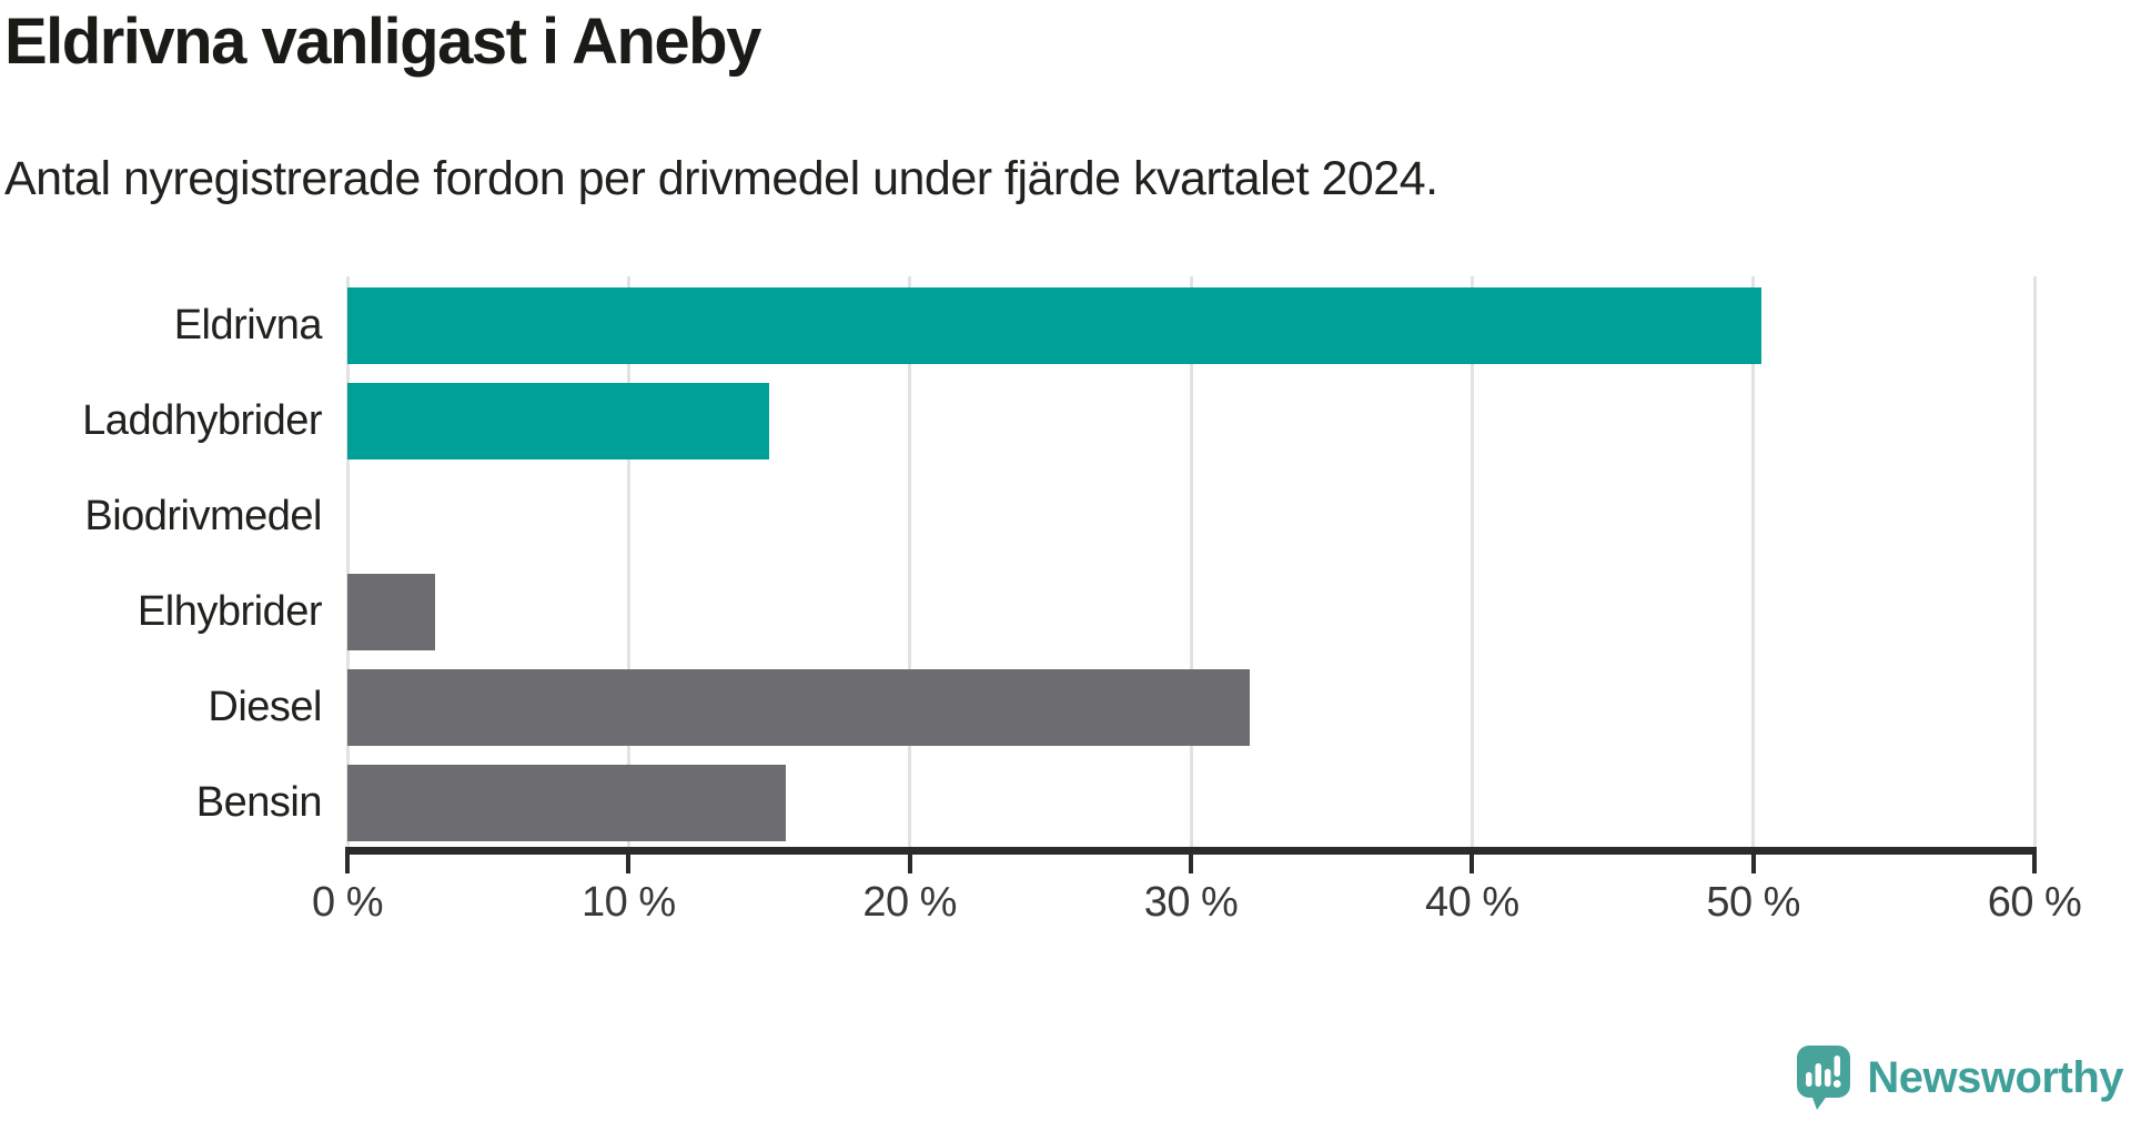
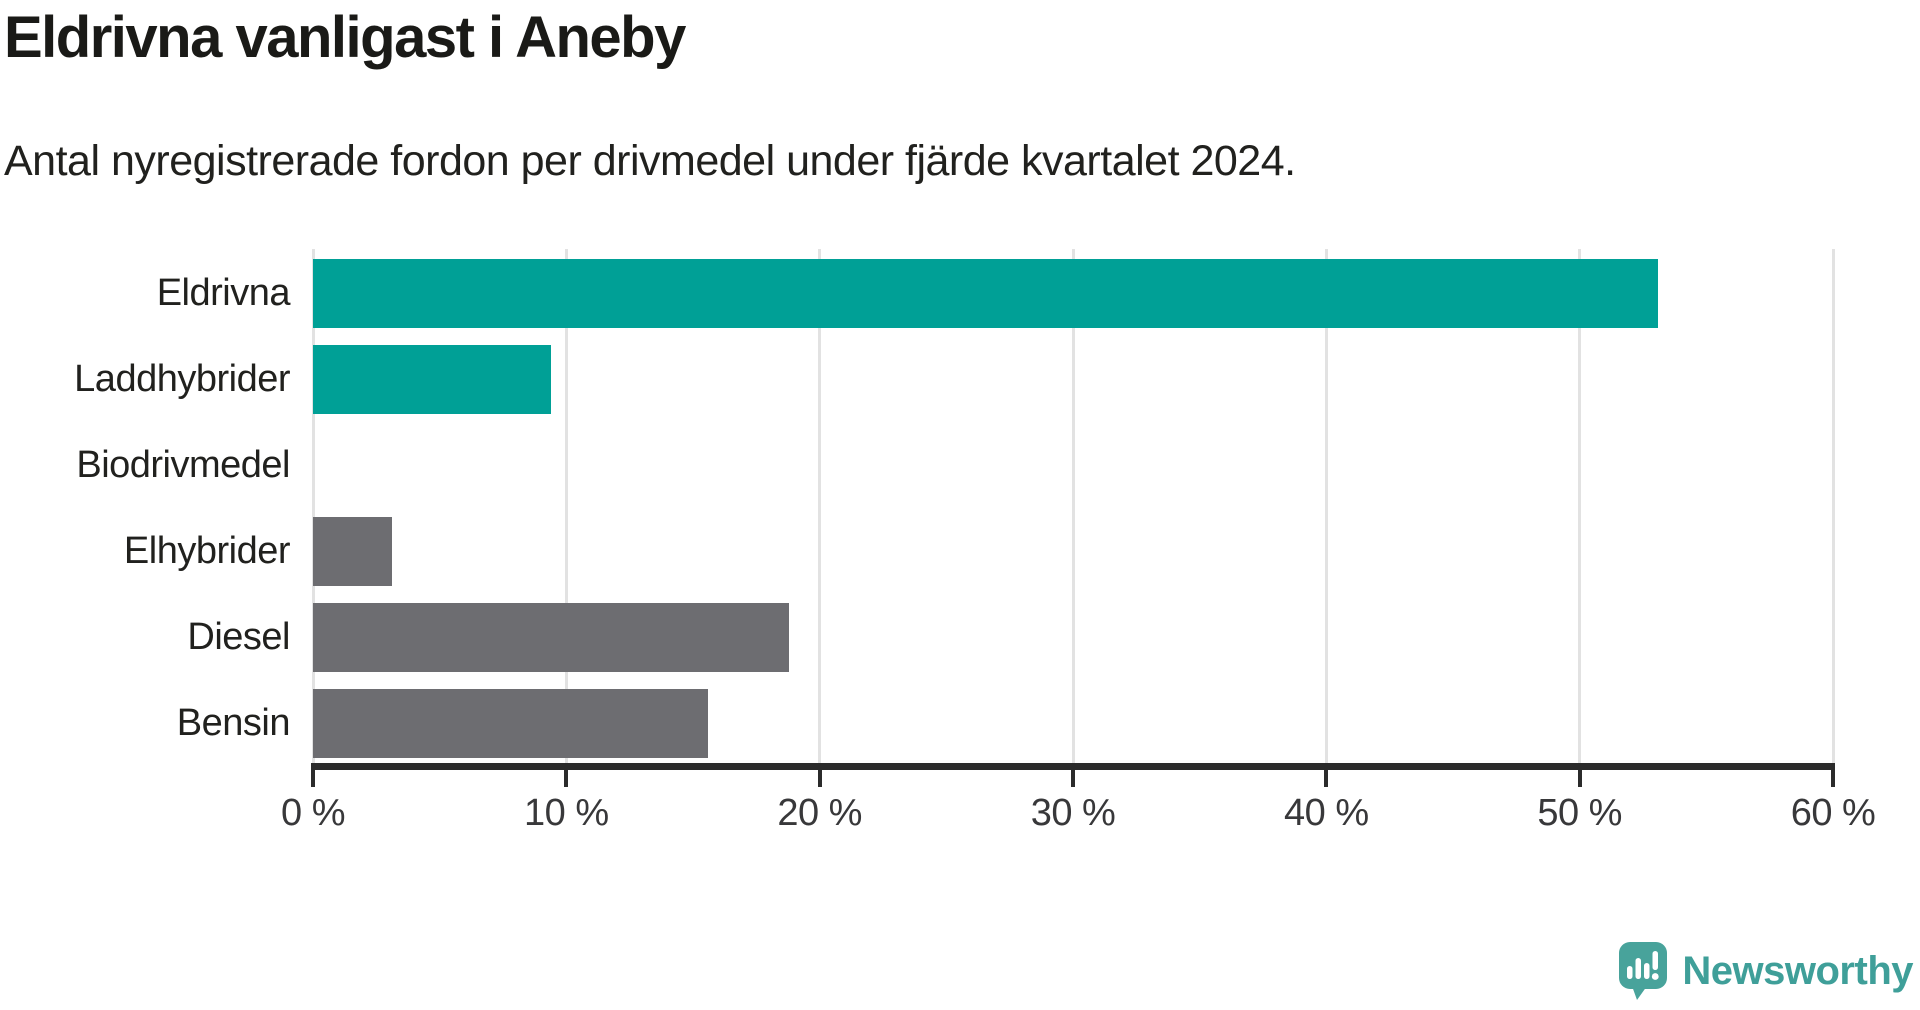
Eldrivna: 50.3% -> 53.1%
Laddhybrider: 15.0% -> 9.4%
Diesel: 32.1% -> 18.8%
